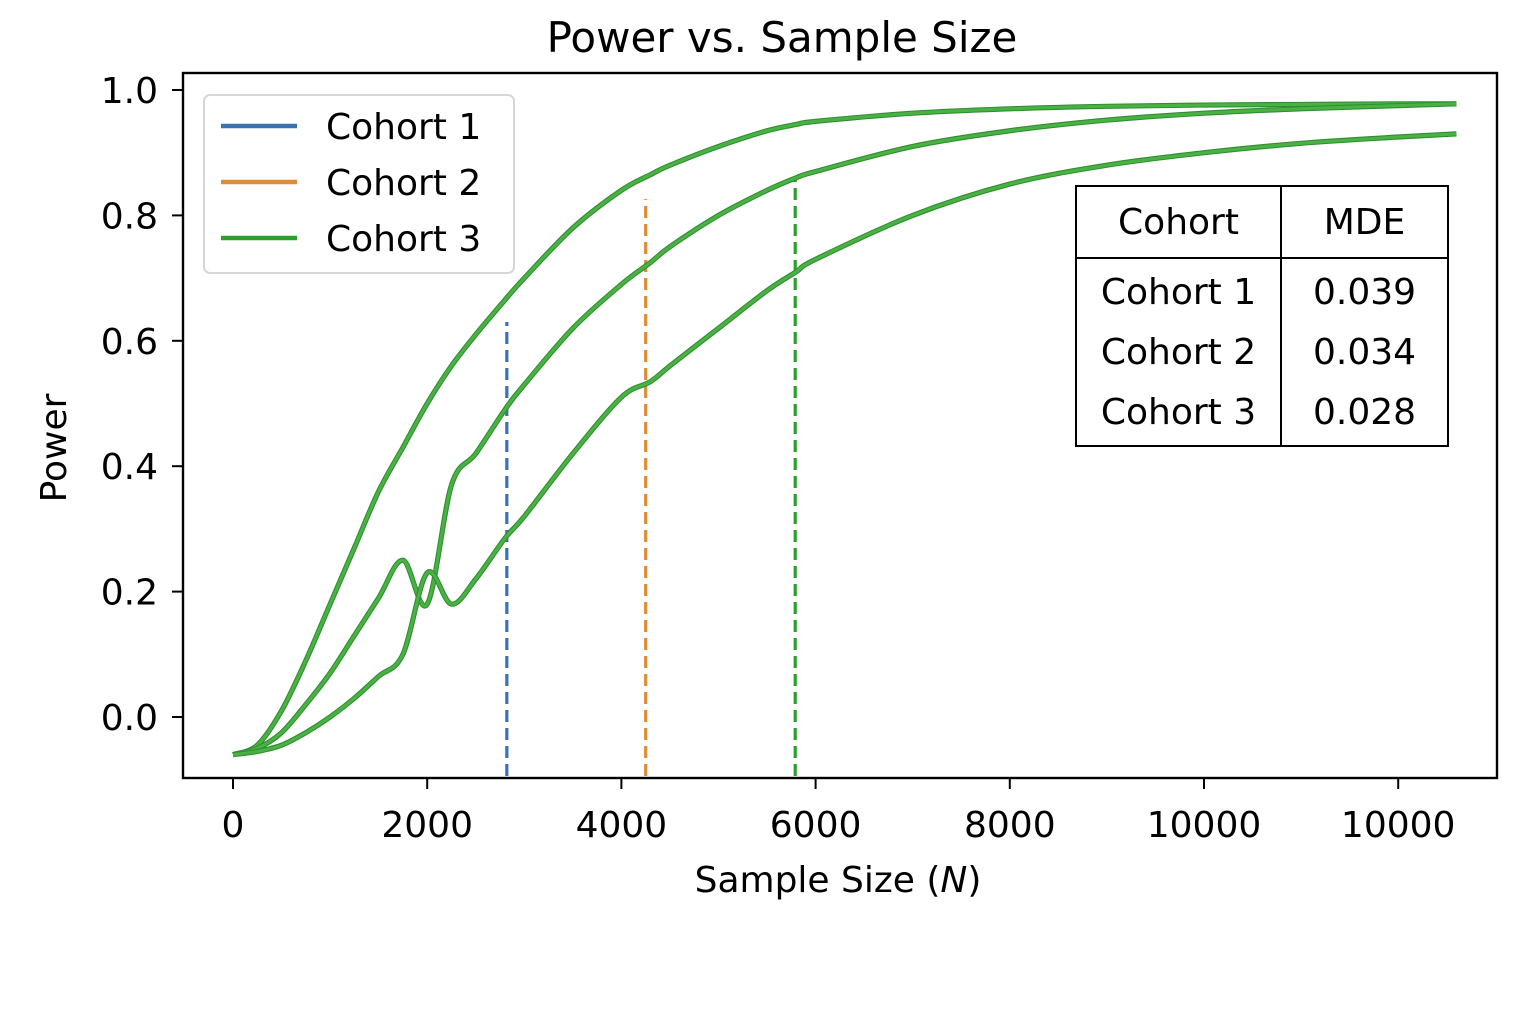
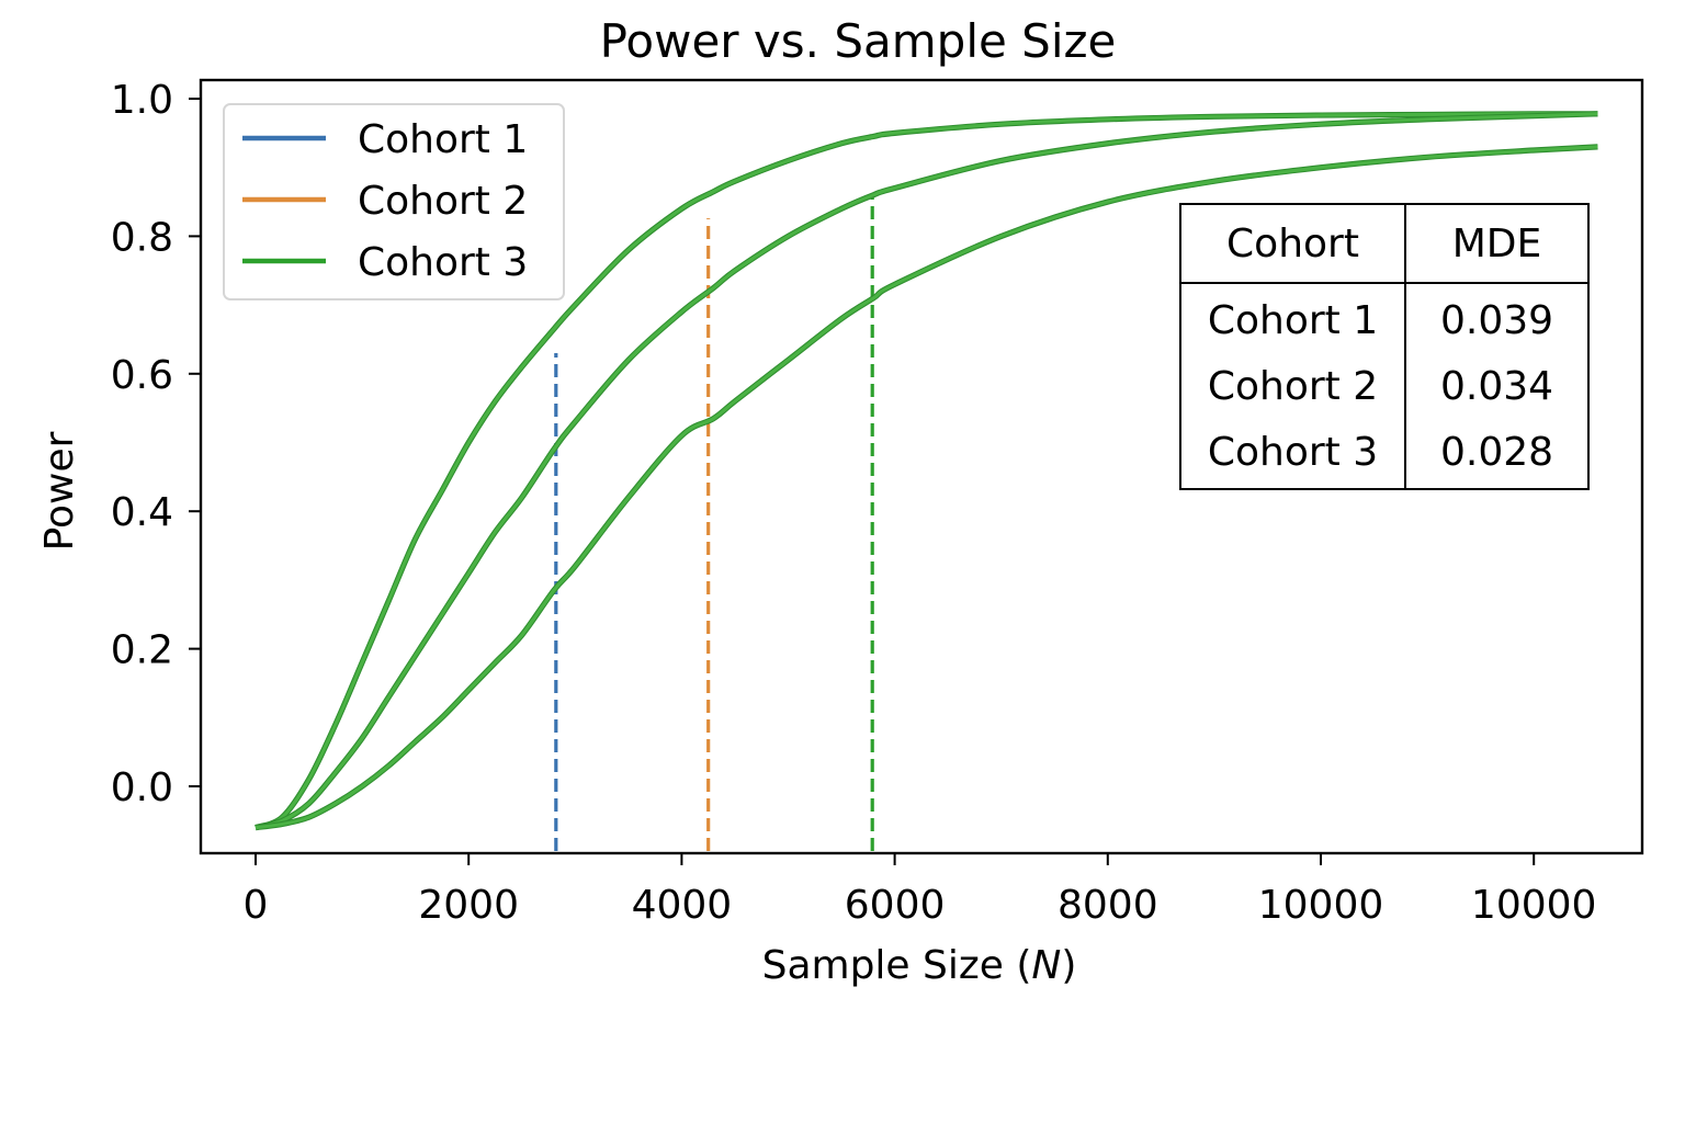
Cohort 2/2000: 0.18 -> 0.31
Cohort 3/2000: 0.23 -> 0.14
